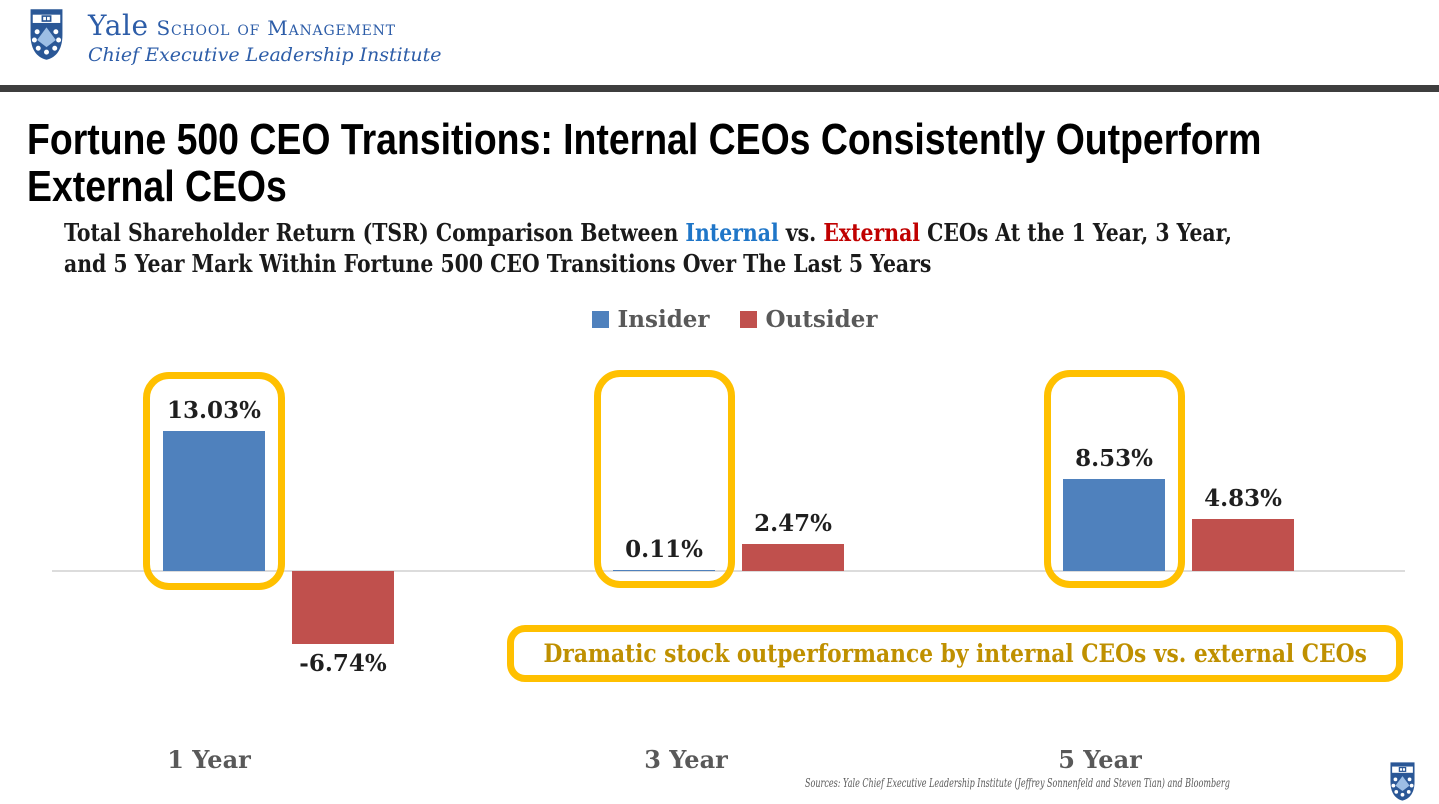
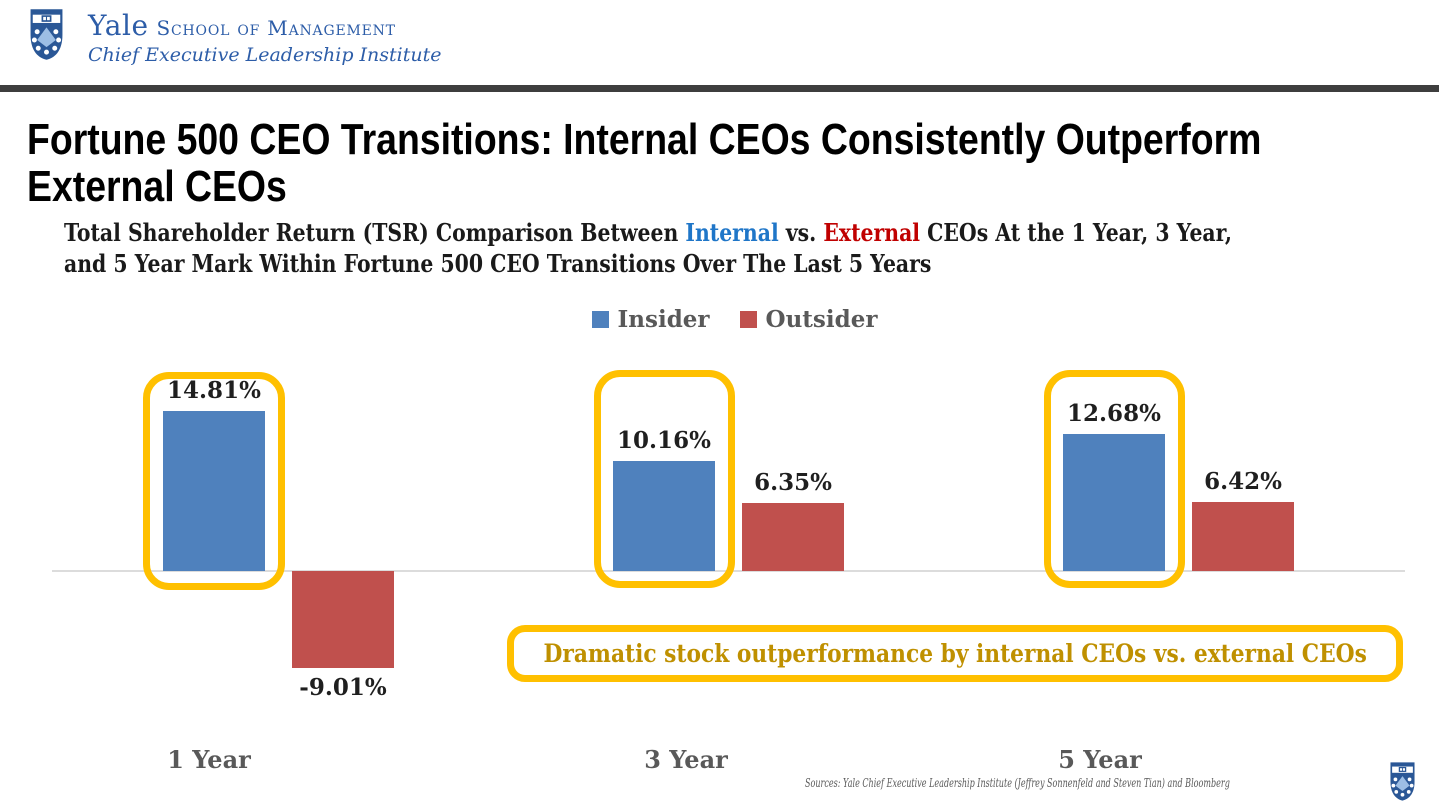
Insider/1 Year: 13.03% -> 14.81%
Outsider/1 Year: -6.74% -> -9.01%
Insider/3 Year: 0.11% -> 10.16%
Outsider/3 Year: 2.47% -> 6.35%
Insider/5 Year: 8.53% -> 12.68%
Outsider/5 Year: 4.83% -> 6.42%
